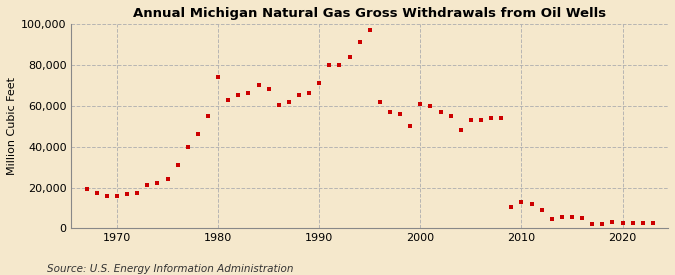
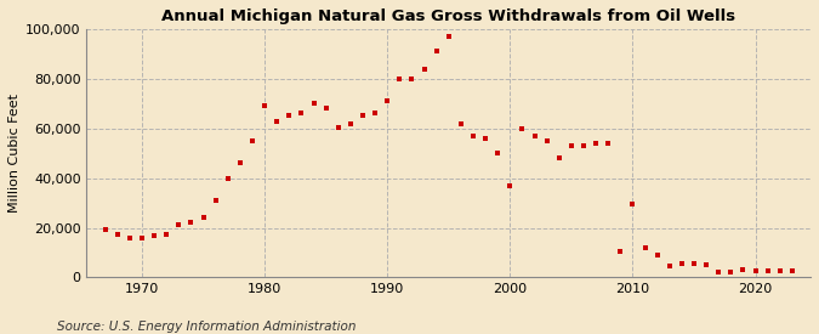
1980: 74,000 -> 69,000
2000: 61,000 -> 37,000
2010: 13,000 -> 29,500
